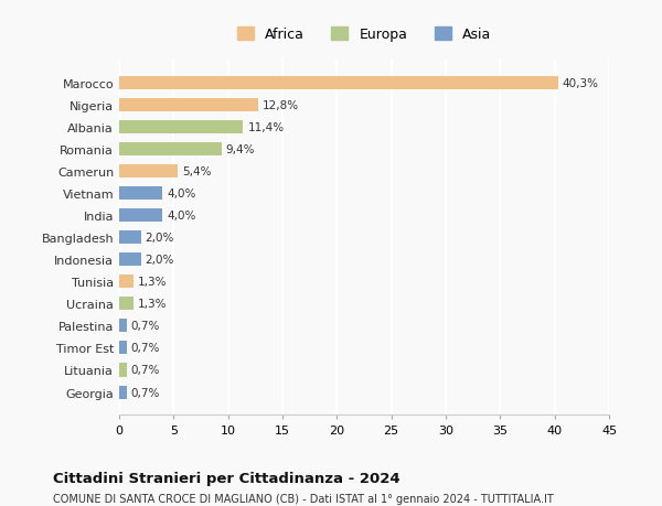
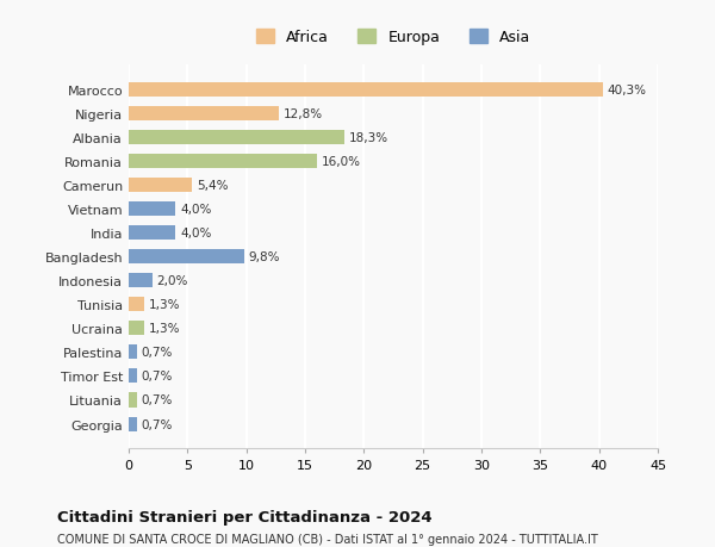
Albania: 11,4% -> 18,3%
Romania: 9,4% -> 16,0%
Bangladesh: 2,0% -> 9,8%
